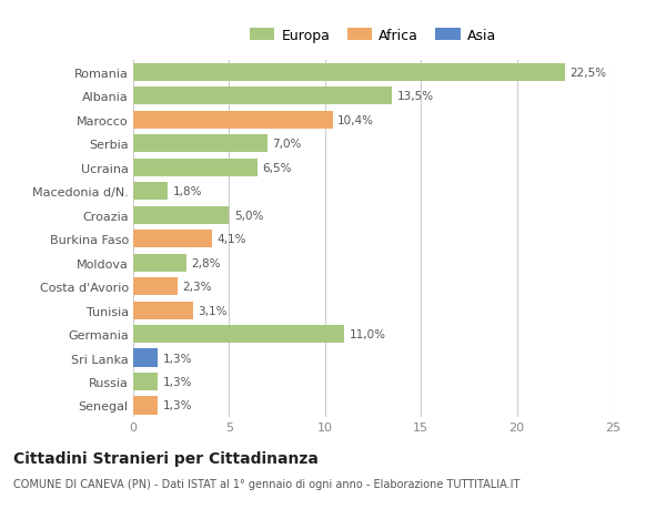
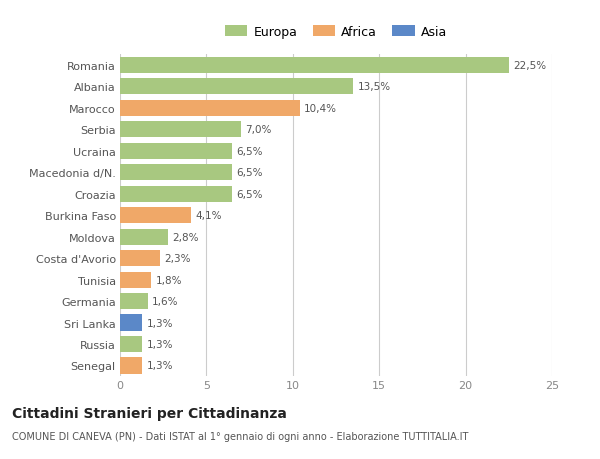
Macedonia d/N.: 1,8% -> 6,5%
Croazia: 5,0% -> 6,5%
Tunisia: 3,1% -> 1,8%
Germania: 11,0% -> 1,6%
